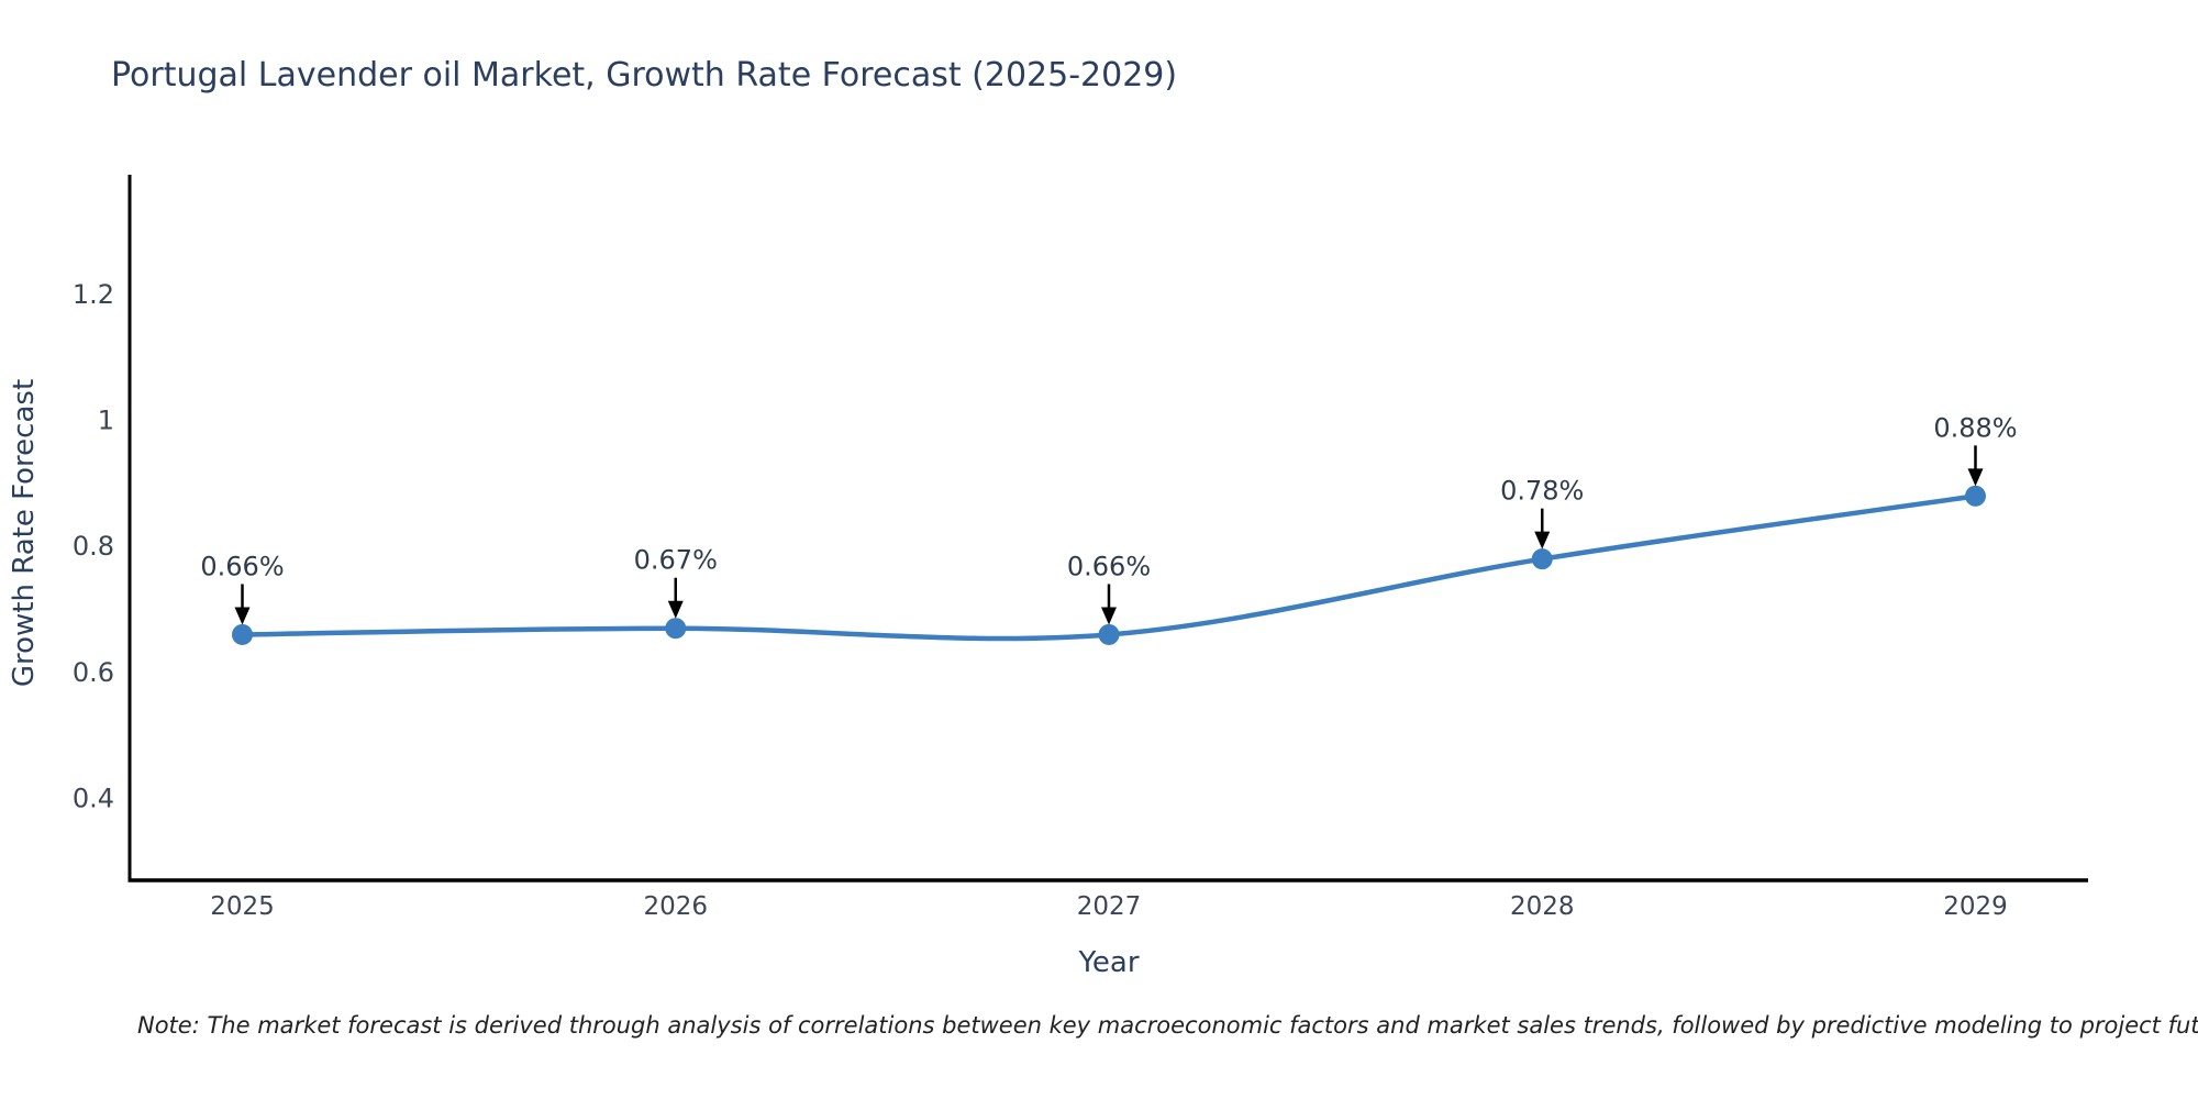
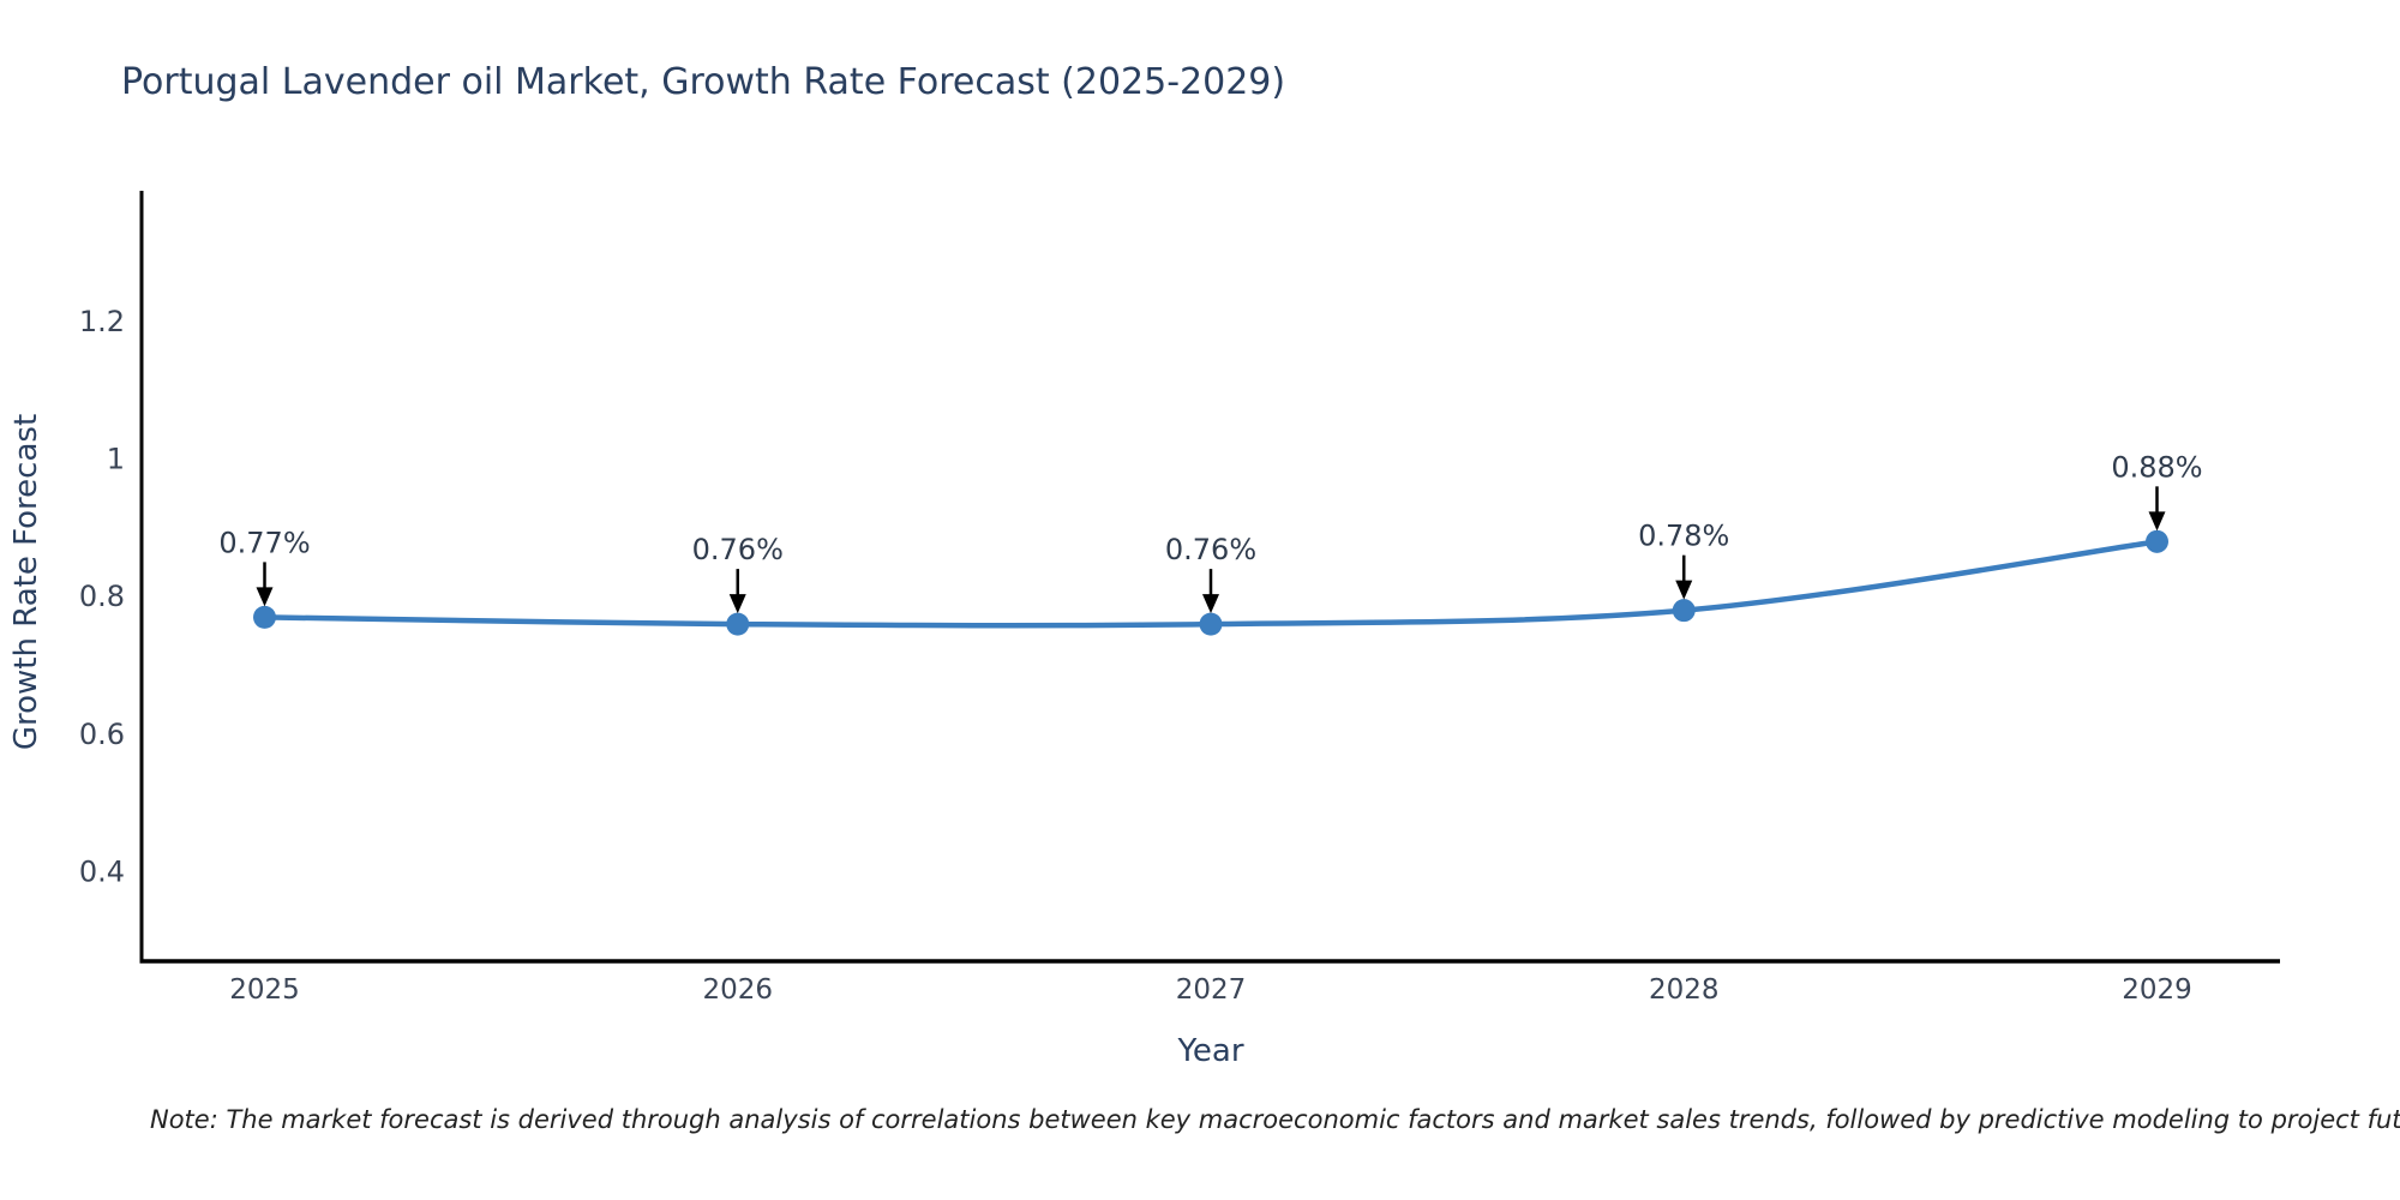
2025: 0.66% -> 0.77%
2026: 0.67% -> 0.76%
2027: 0.66% -> 0.76%
